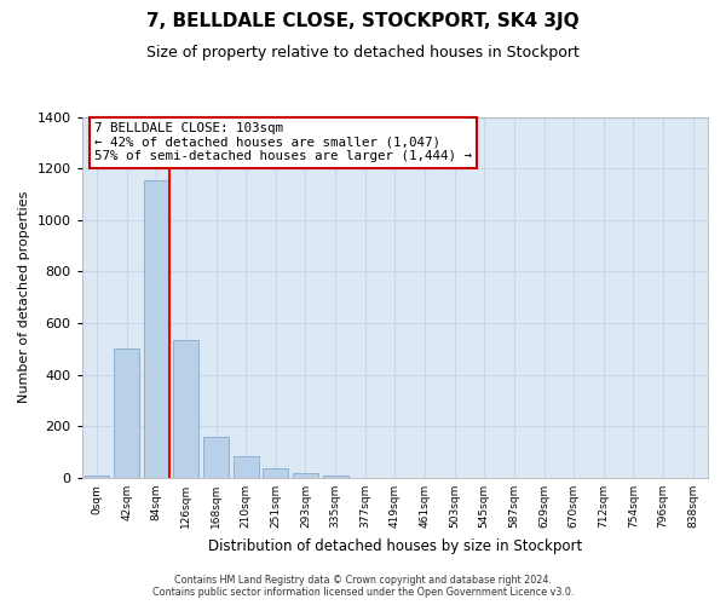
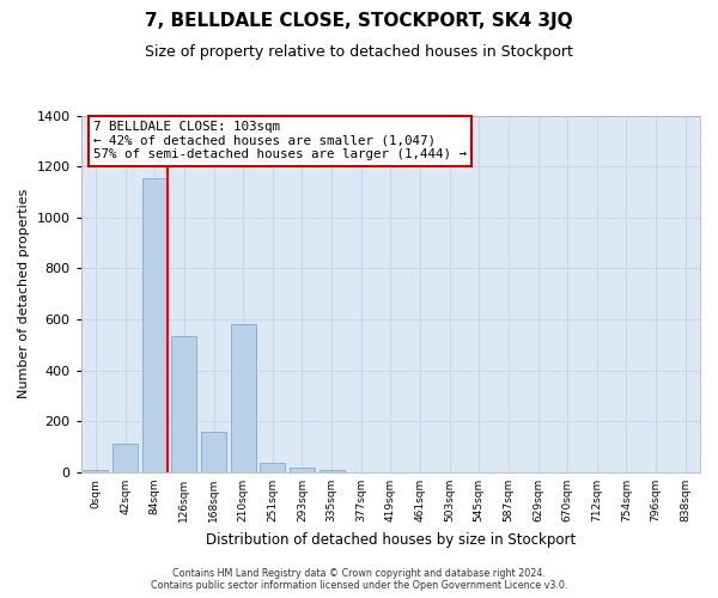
42sqm: 500 -> 110
210sqm: 85 -> 580
